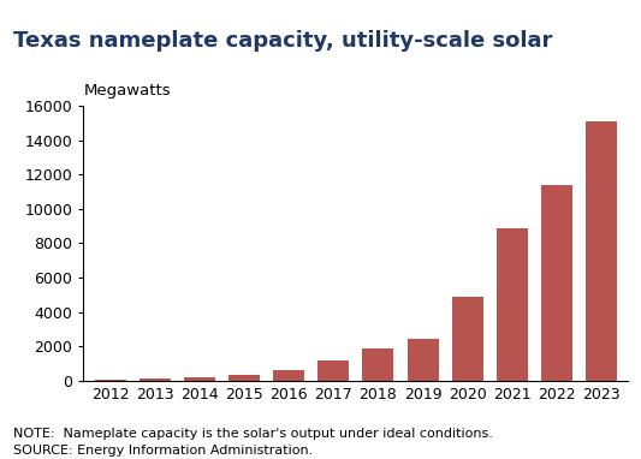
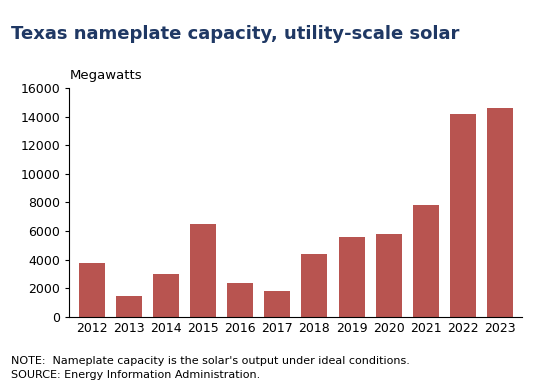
2012: 0 -> 3800
2013: 200 -> 1500
2014: 200 -> 3000
2015: 300 -> 6500
2016: 600 -> 2400
2017: 1200 -> 1800
2018: 1900 -> 4400
2019: 2400 -> 5600
2020: 4900 -> 5800
2021: 8800 -> 7800
2022: 11400 -> 14200
2023: 15100 -> 14600
